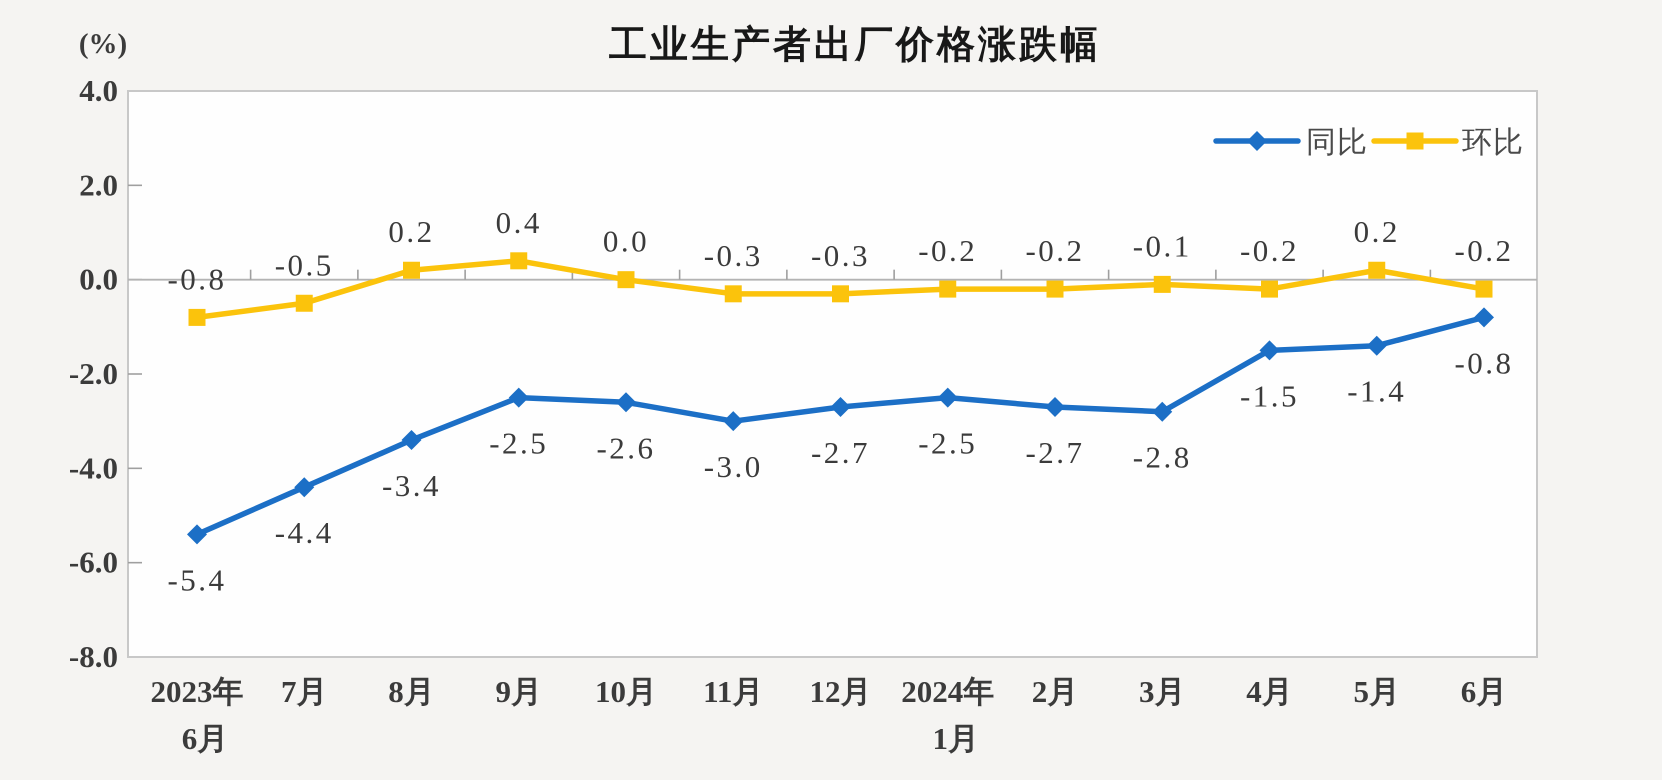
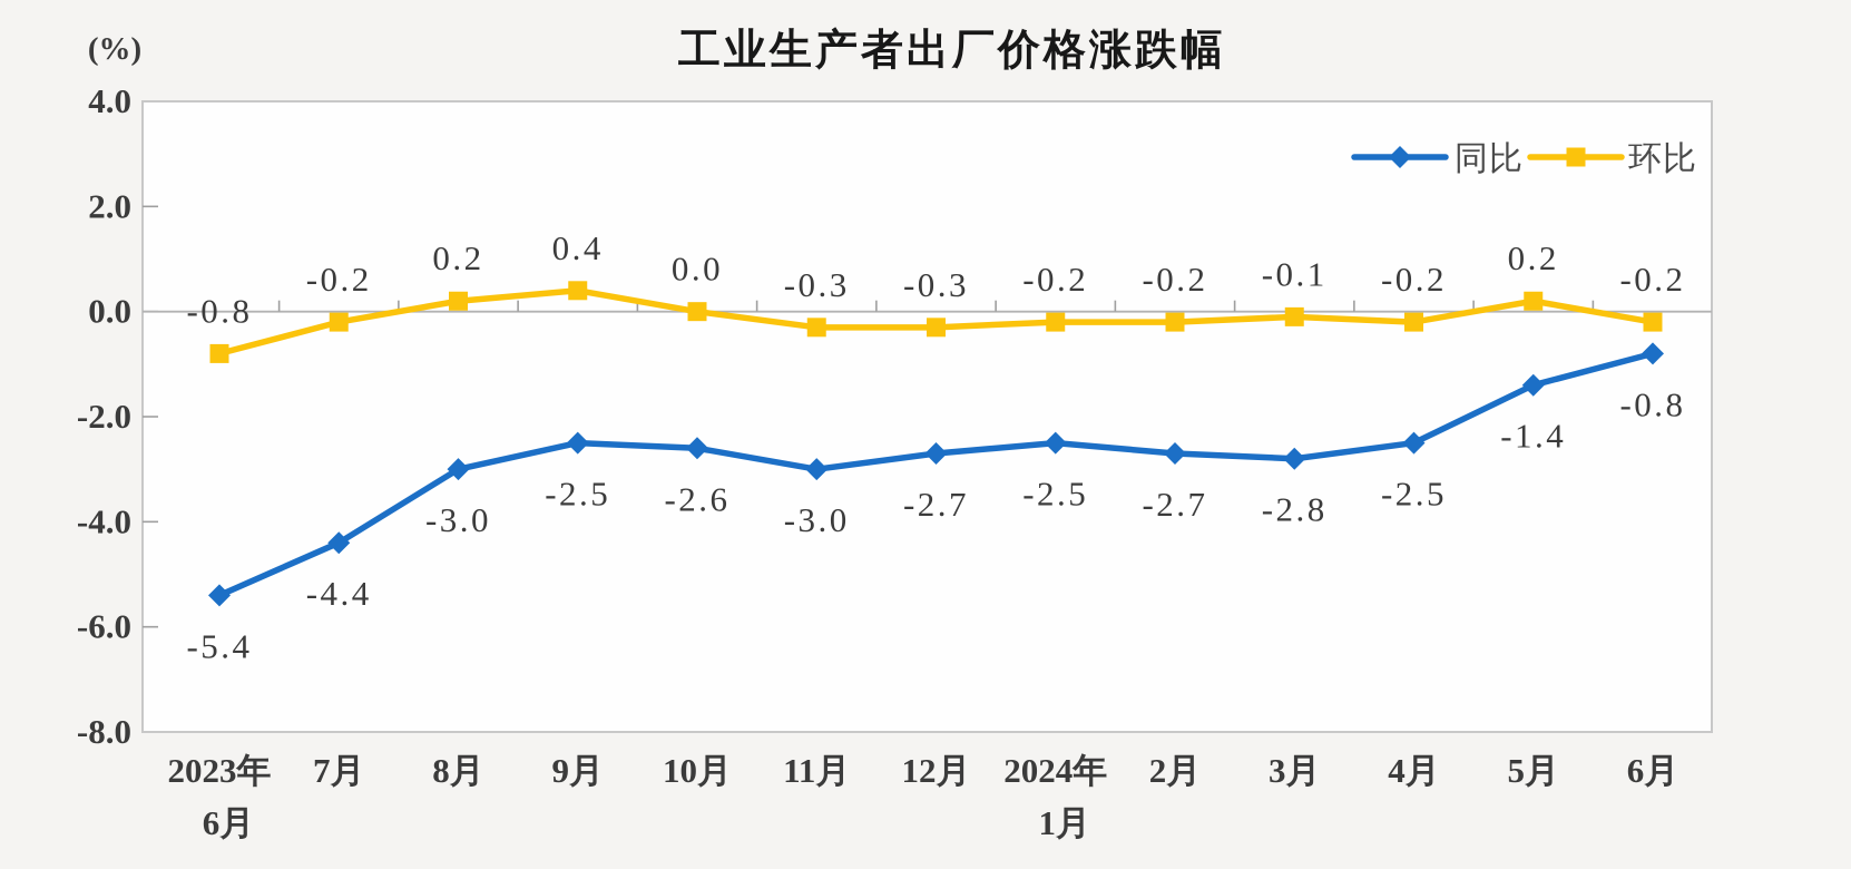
环比/7月: -0.5 -> -0.2
同比/8月: -3.4 -> -3.0
同比/4月: -1.5 -> -2.5
